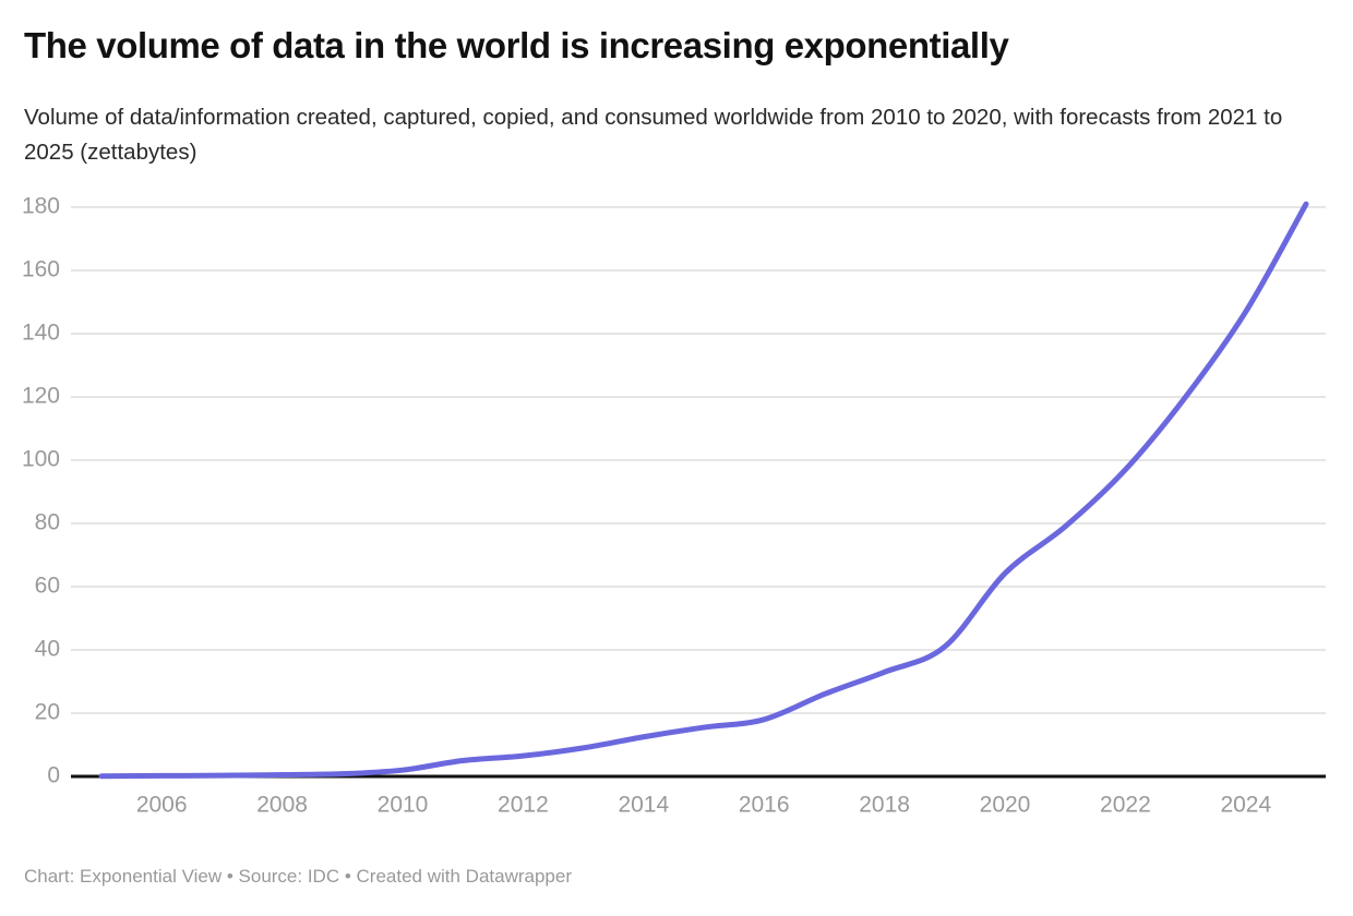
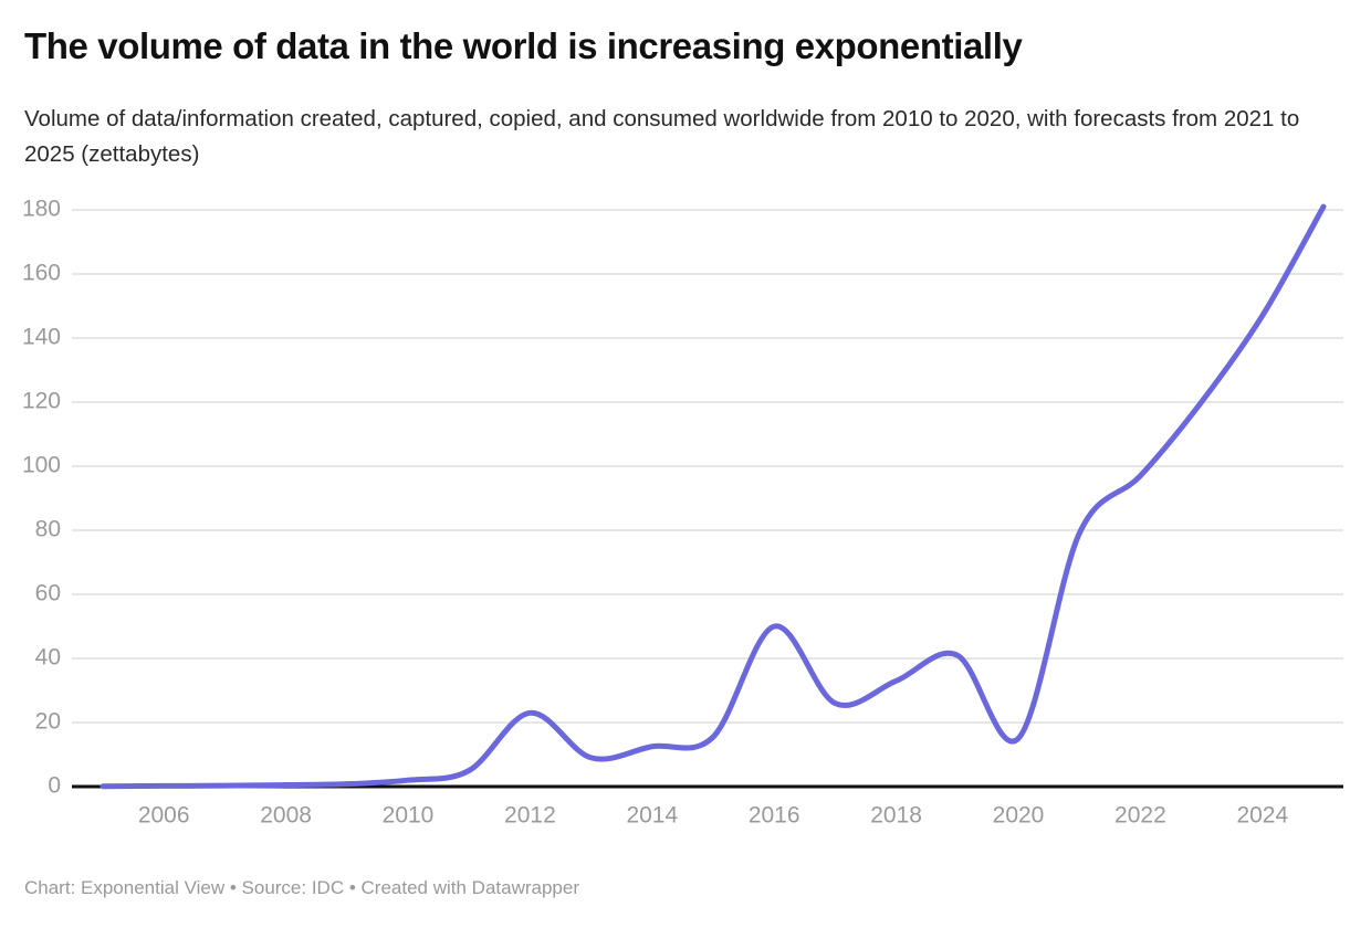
2012: 6 -> 23
2016: 18 -> 50
2020: 64 -> 15
